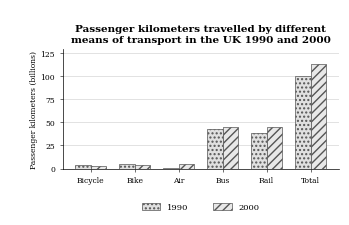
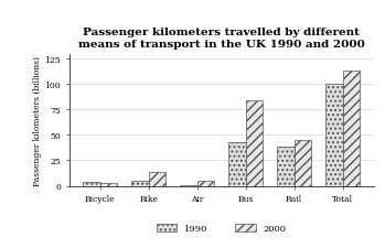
2000/Bike: 4 -> 14
2000/Bus: 45 -> 84
